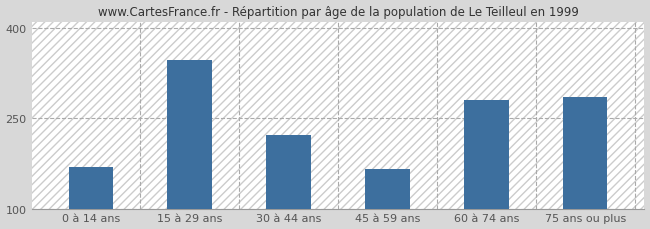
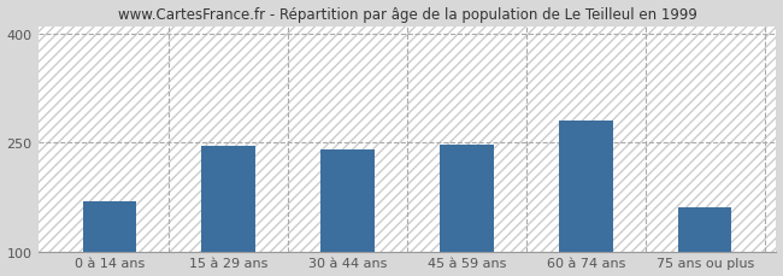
15 à 29 ans: 346 -> 246
30 à 44 ans: 222 -> 240
45 à 59 ans: 166 -> 248
75 ans ou plus: 286 -> 162
